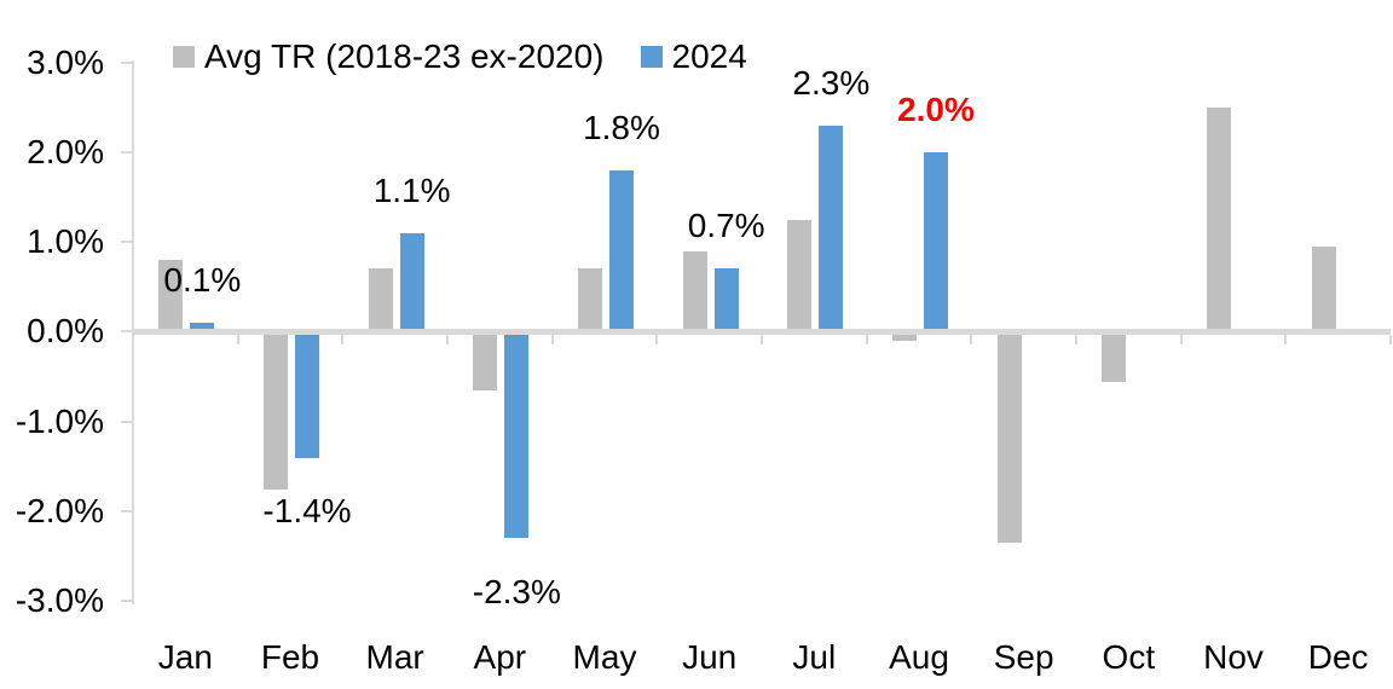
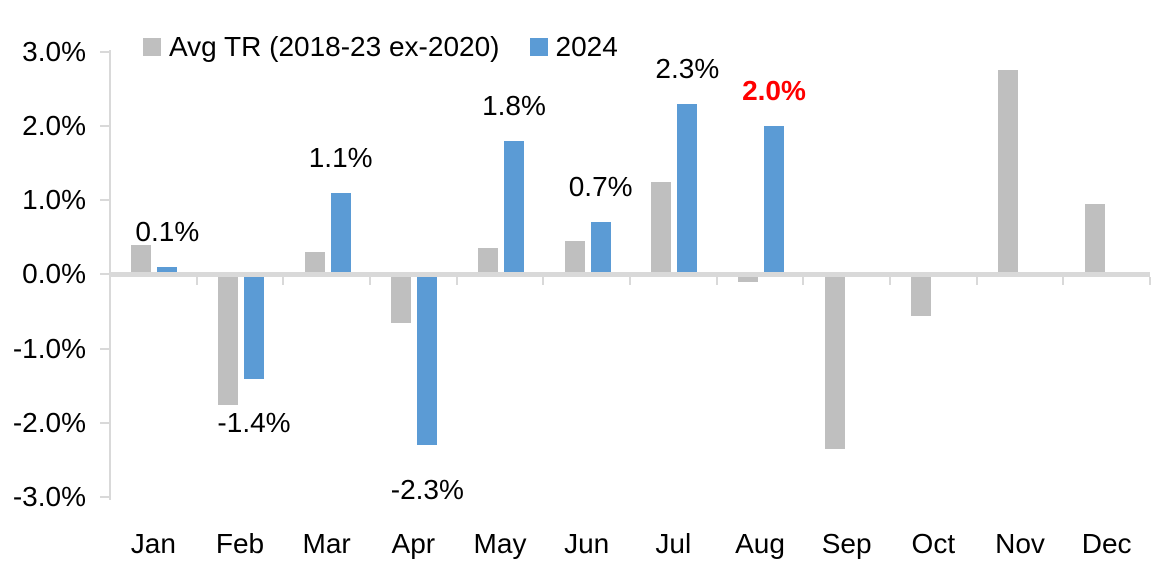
Avg TR (2018-23 ex-2020)/Jan: 0.8% -> 0.4%
Avg TR (2018-23 ex-2020)/Mar: 0.7% -> 0.3%
Avg TR (2018-23 ex-2020)/May: 0.7% -> 0.3%
Avg TR (2018-23 ex-2020)/Jun: 0.9% -> 0.5%
Avg TR (2018-23 ex-2020)/Nov: 2.5% -> 2.8%
